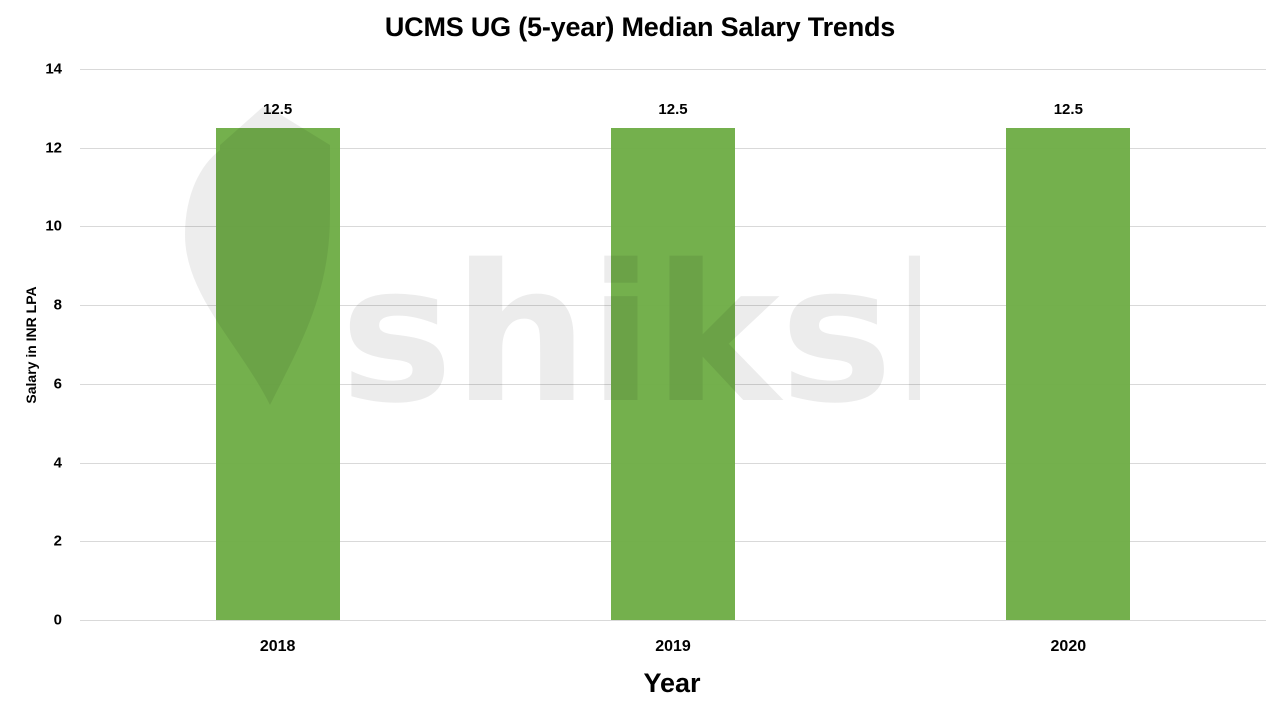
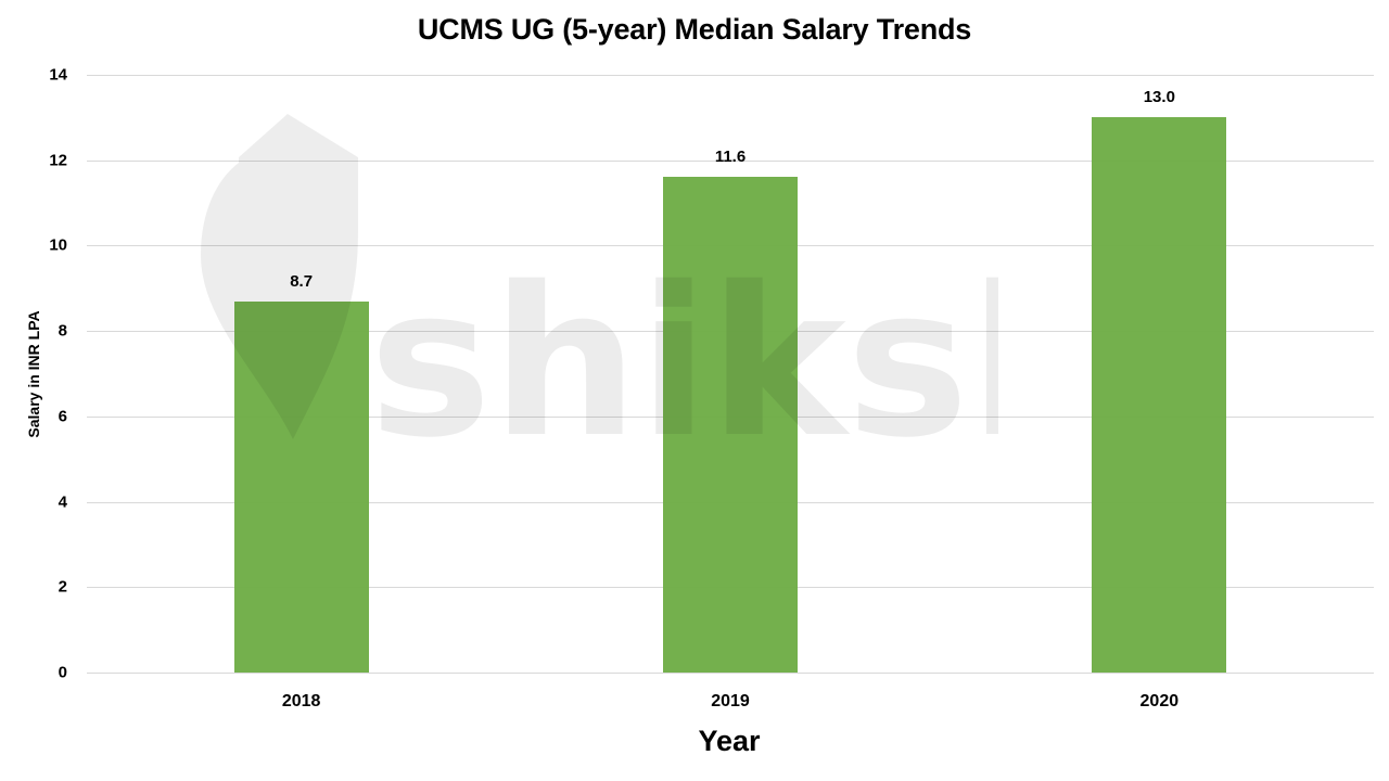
2018: 12.5 -> 8.7
2019: 12.5 -> 11.6
2020: 12.5 -> 13.0
